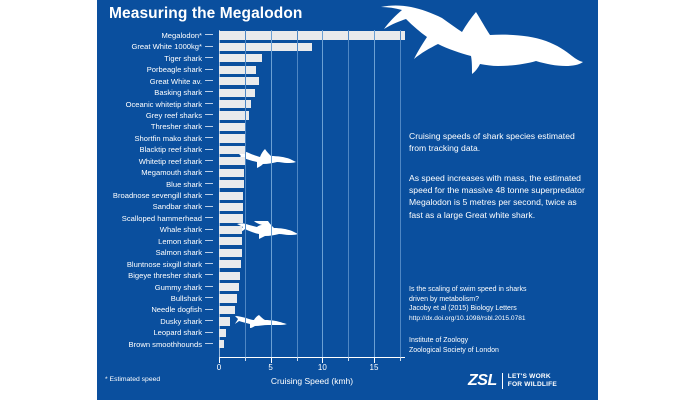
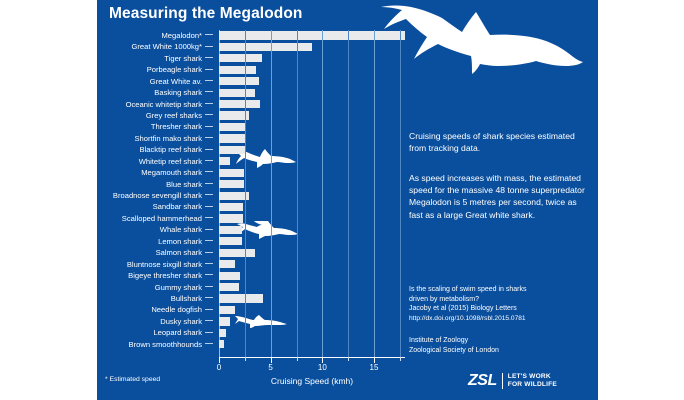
Oceanic whitetip shark: 3.1 -> 4.0
Whitetip reef shark: 2.5 -> 1.1
Broadnose sevengill shark: 2.3 -> 2.9
Salmon shark: 2.2 -> 3.5
Bluntnose sixgill shark: 2.1 -> 1.5
Bullshark: 1.7 -> 4.3
